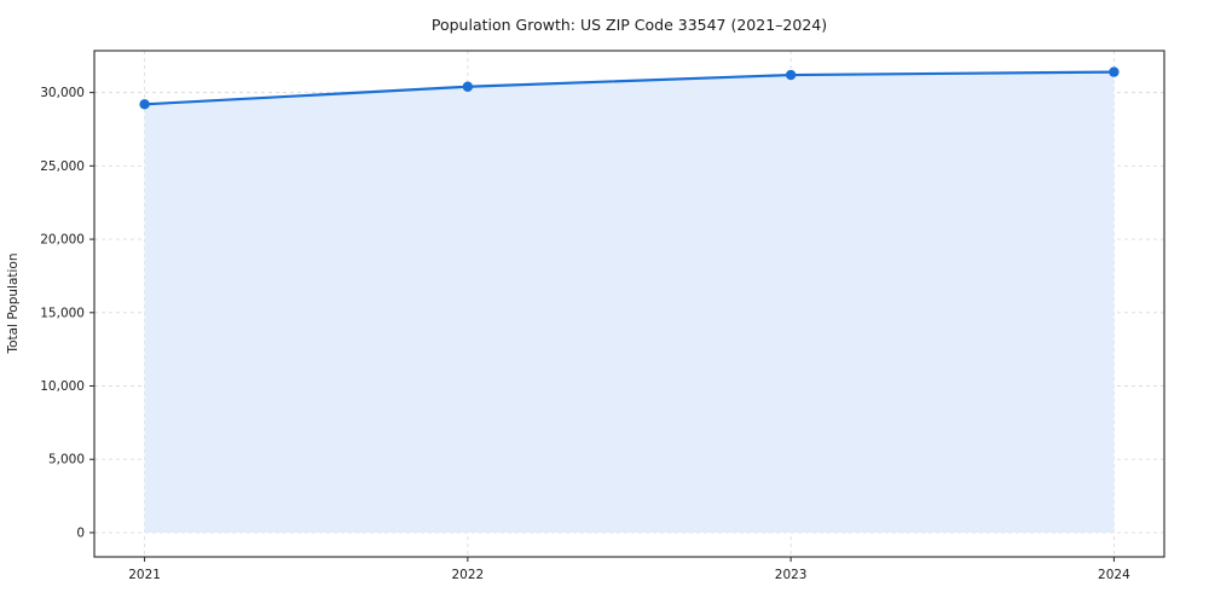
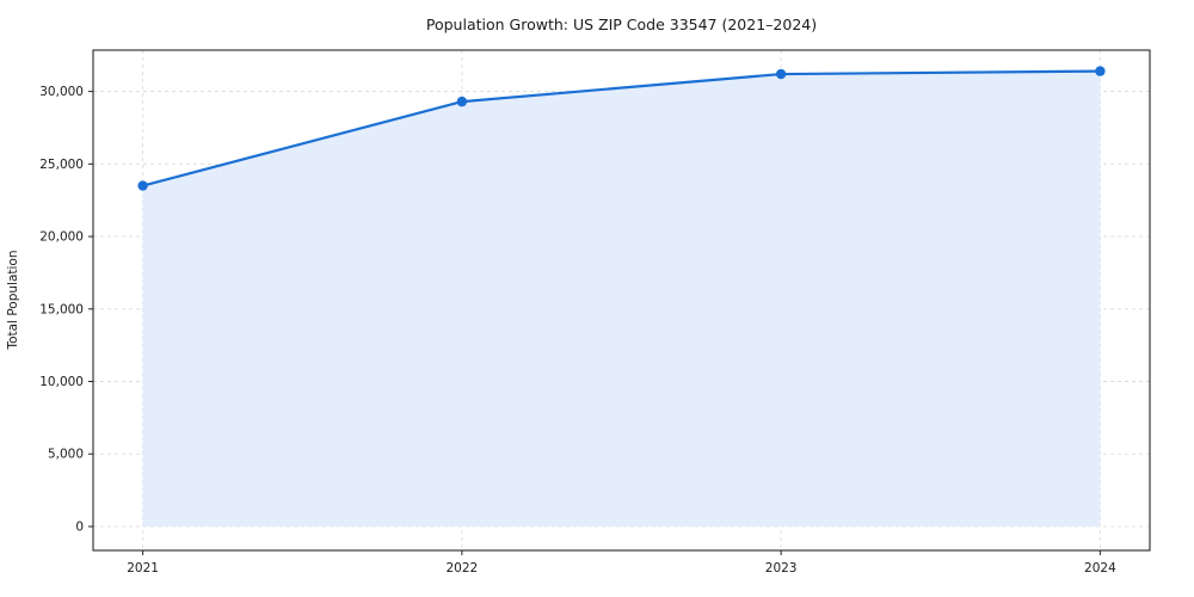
2021: 29200 -> 23500
2022: 30400 -> 29300
